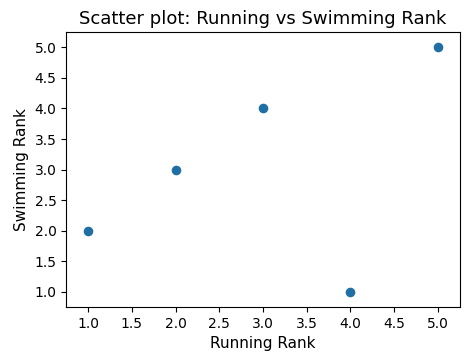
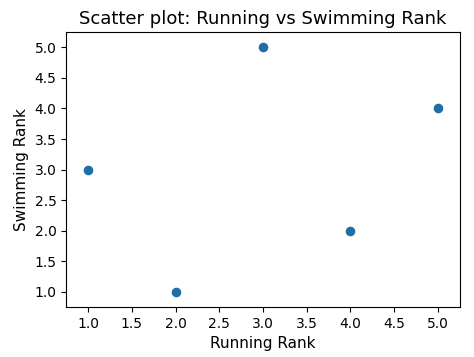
1.0: 2 -> 3
2.0: 3 -> 1
3.0: 4 -> 5
4.0: 1 -> 2
5.0: 5 -> 4
